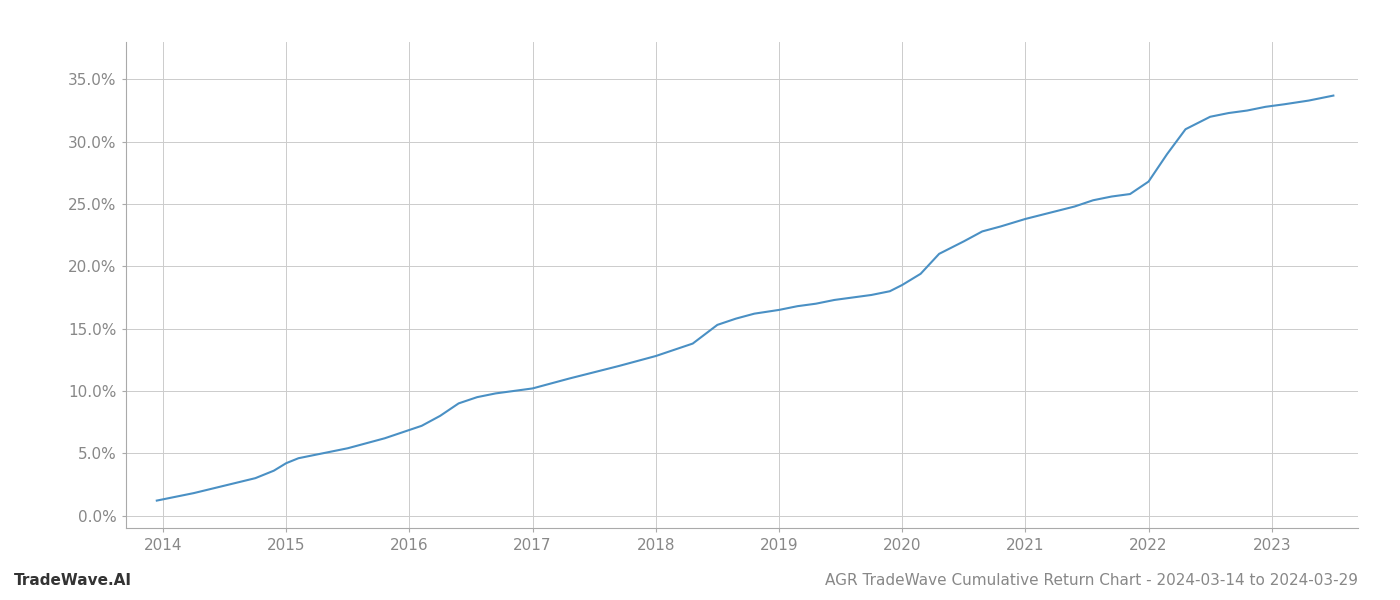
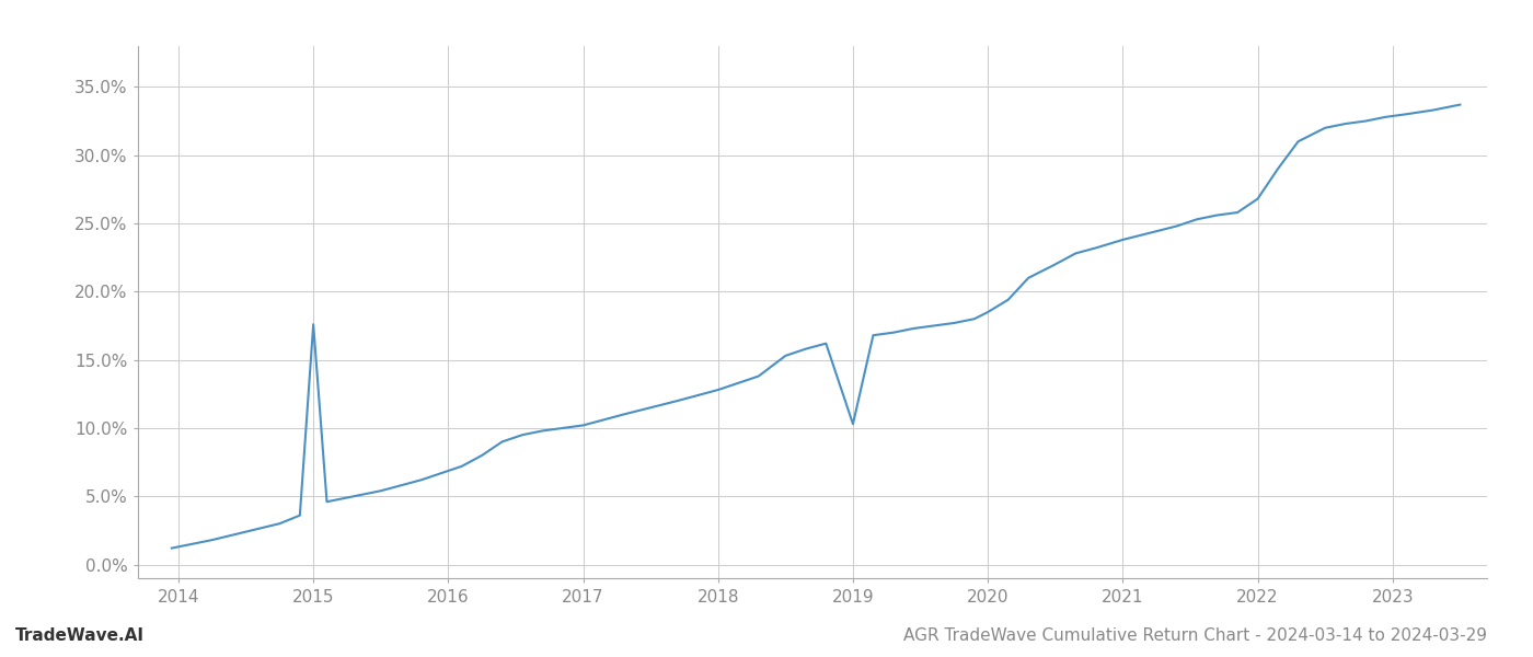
2015: 4.2% -> 17.6%
2019: 16.5% -> 10.3%
